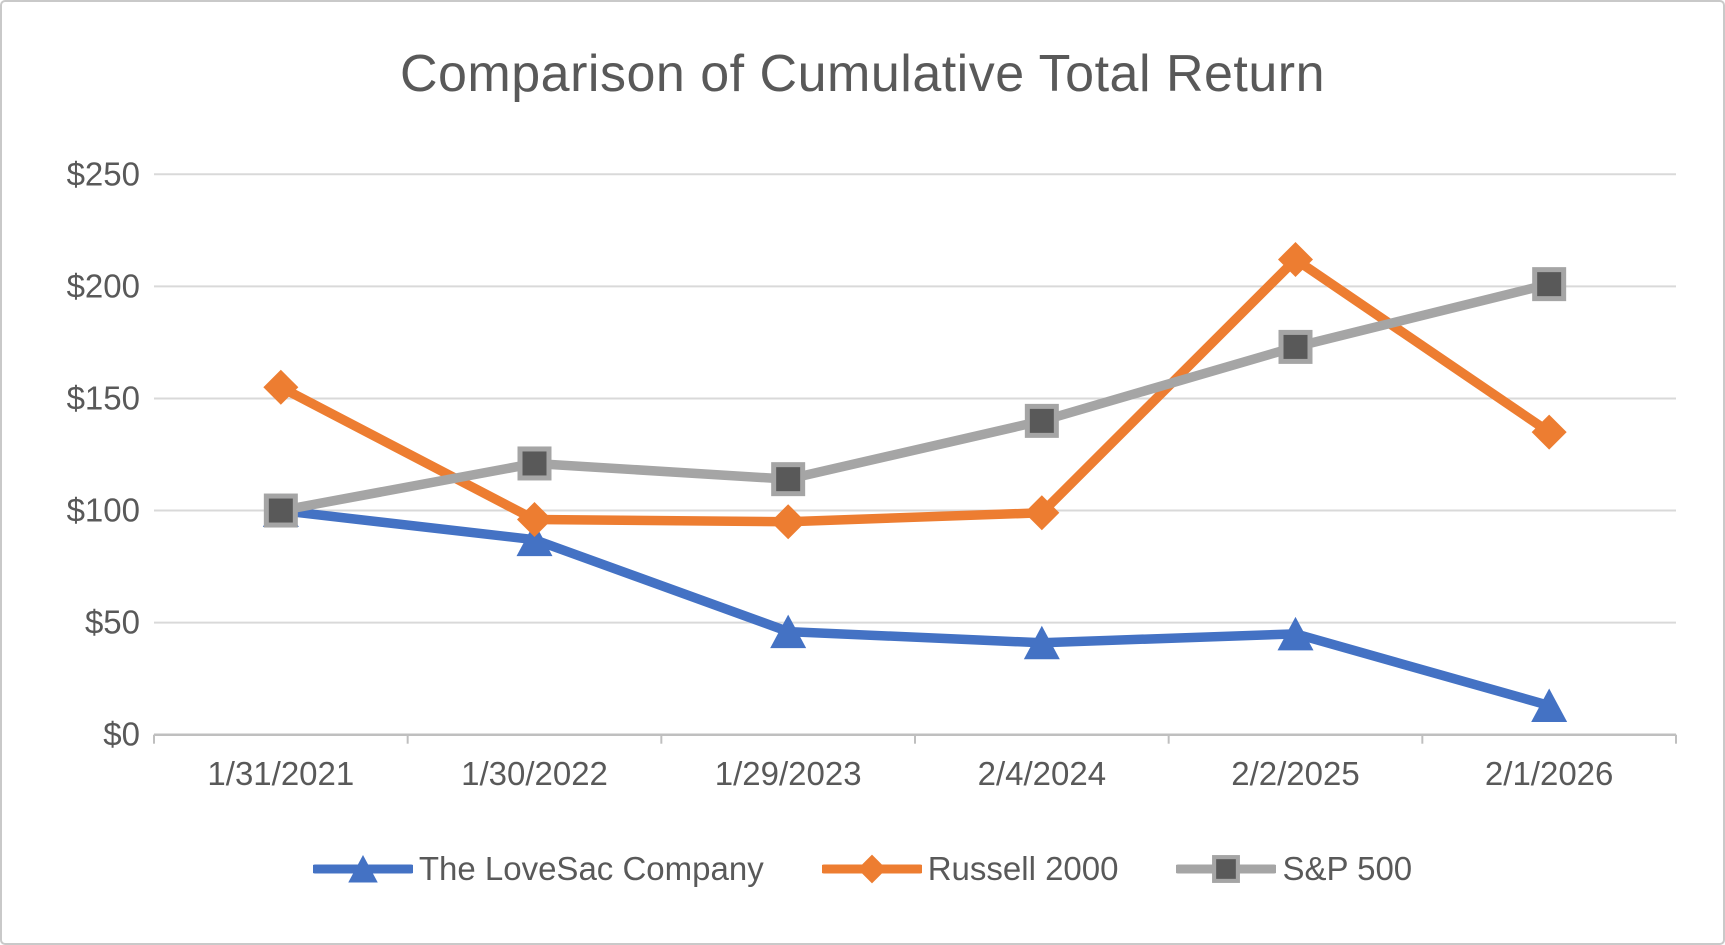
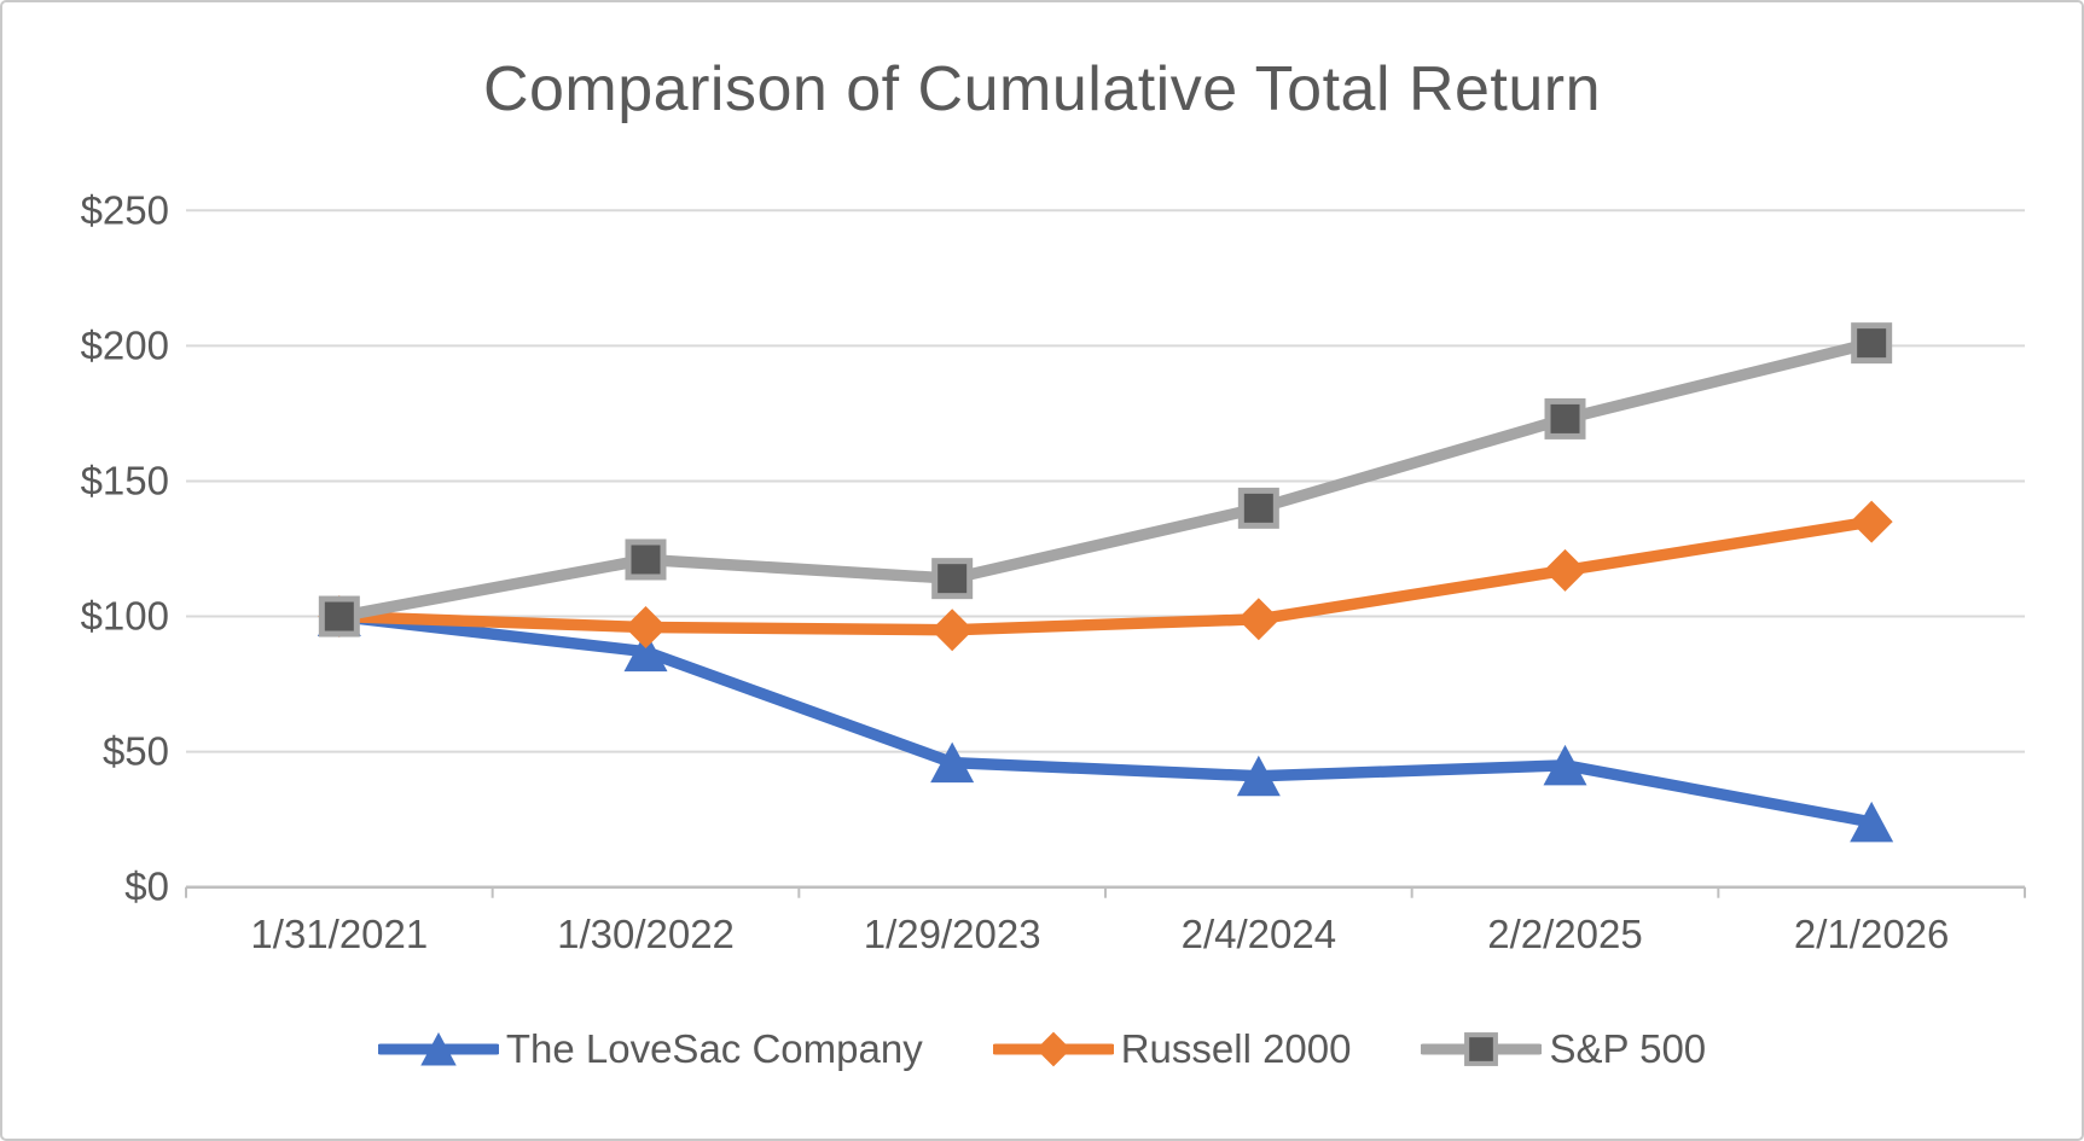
Russell 2000/1/31/2021: $155 -> $100
Russell 2000/2/2/2025: $212 -> $117
The LoveSac Company/2/1/2026: $13 -> $24
